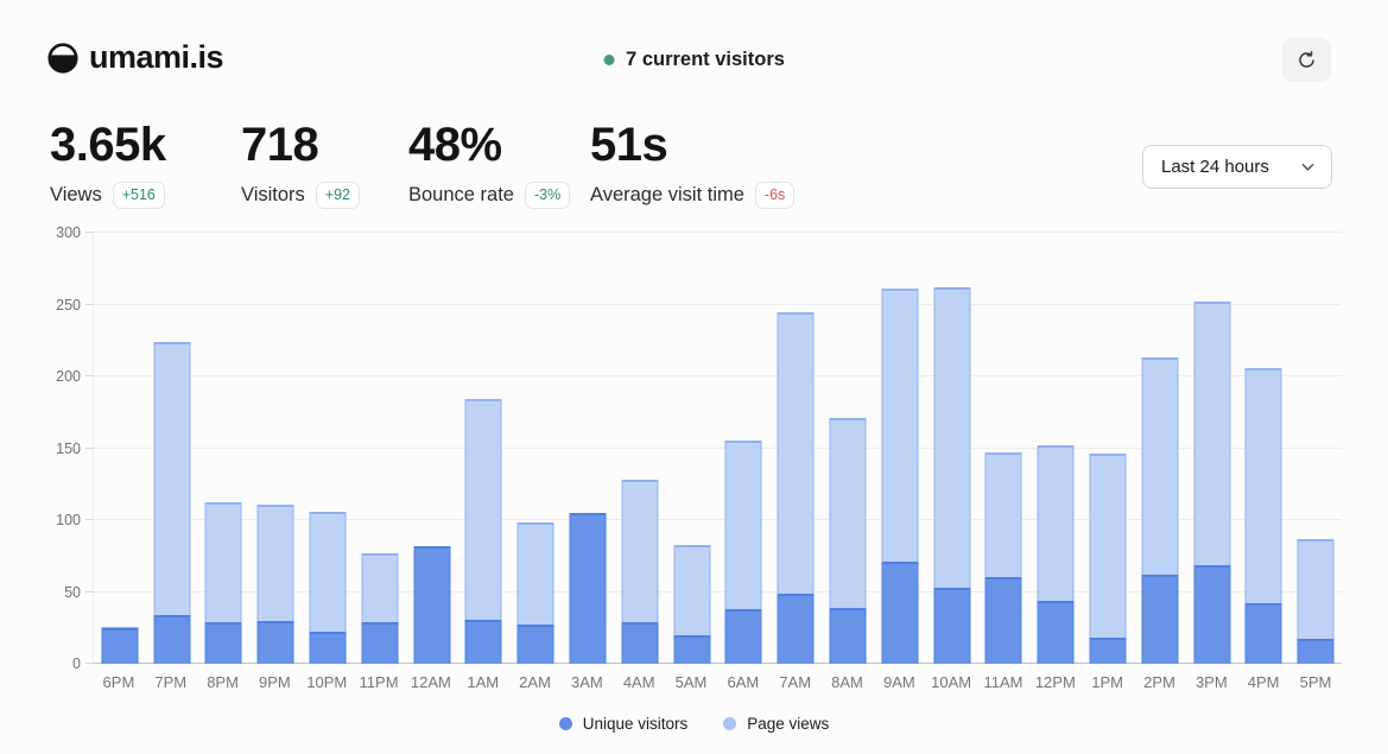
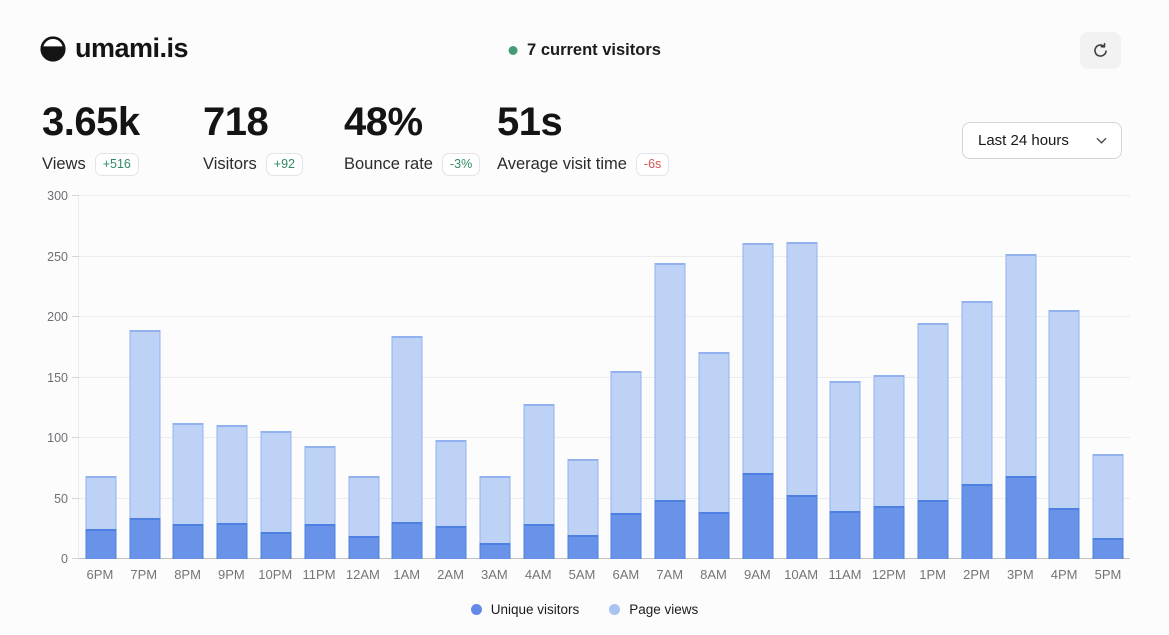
Page views/6PM: 26 -> 69
Page views/7PM: 224 -> 189
Page views/11PM: 77 -> 93
Unique visitors/12AM: 82 -> 19
Unique visitors/3AM: 105 -> 13
Unique visitors/11AM: 60 -> 40
Unique visitors/1PM: 18 -> 49
Page views/1PM: 146 -> 195
